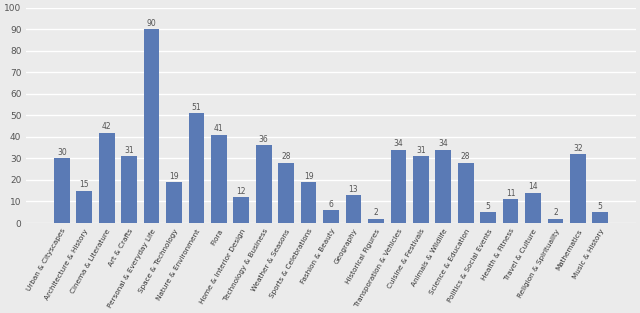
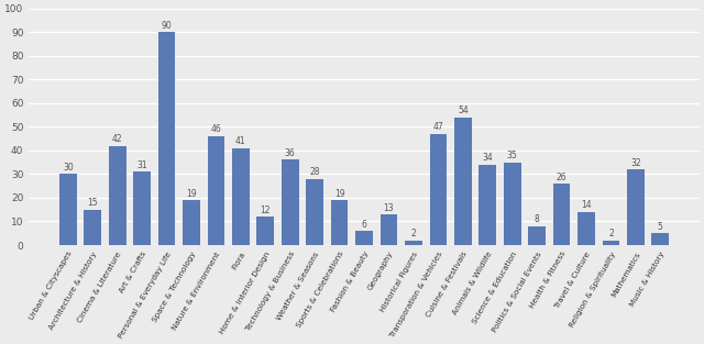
Nature & Environment: 51 -> 46
Transporation & Vehicles: 34 -> 47
Cuisine & Festivals: 31 -> 54
Science & Education: 28 -> 35
Politics & Social Events: 5 -> 8
Health & Fitness: 11 -> 26
